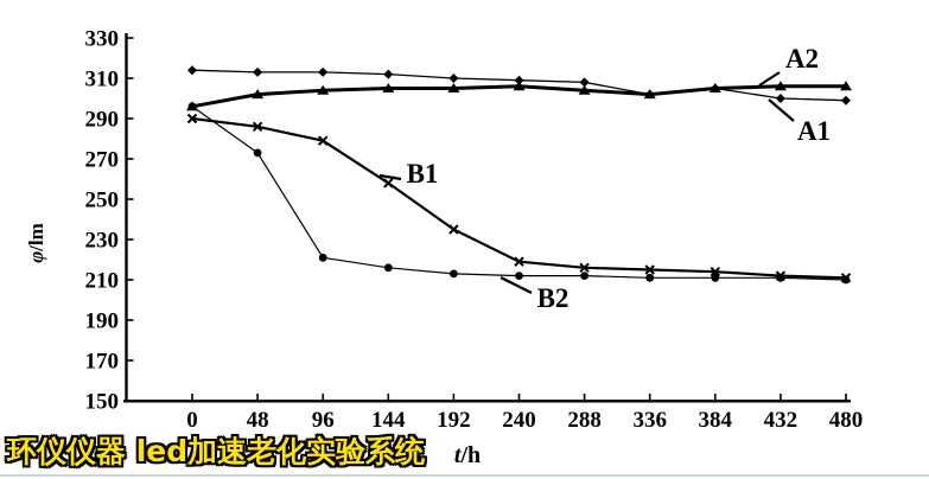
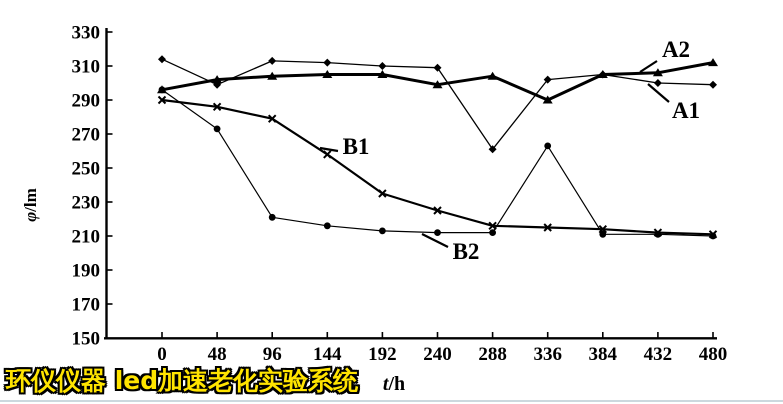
A1/48: 313 -> 299
A2/240: 306 -> 299
B1/240: 219 -> 225
A1/288: 308 -> 261
A2/336: 302 -> 290
B2/336: 211 -> 263
A2/480: 306 -> 312
